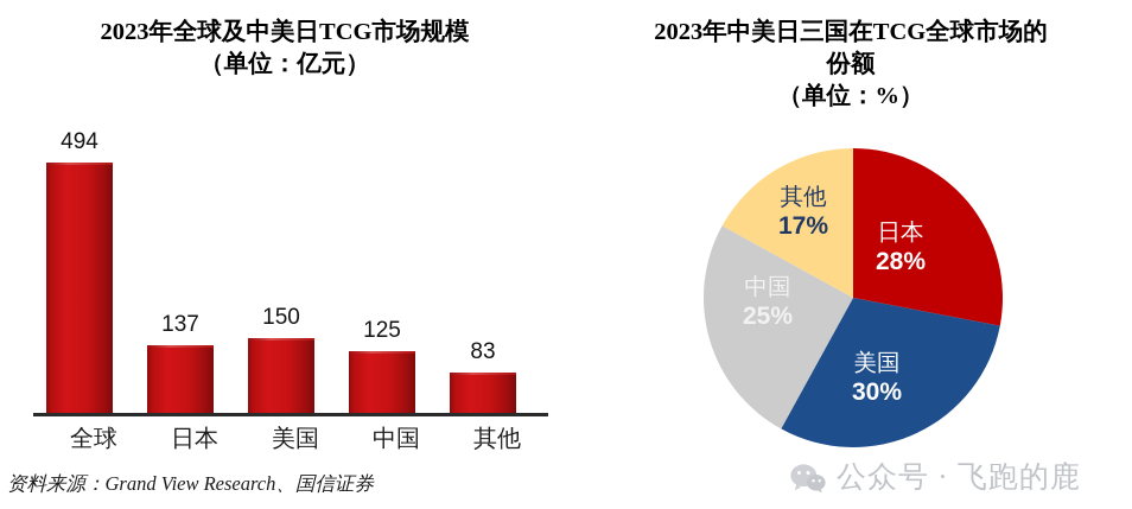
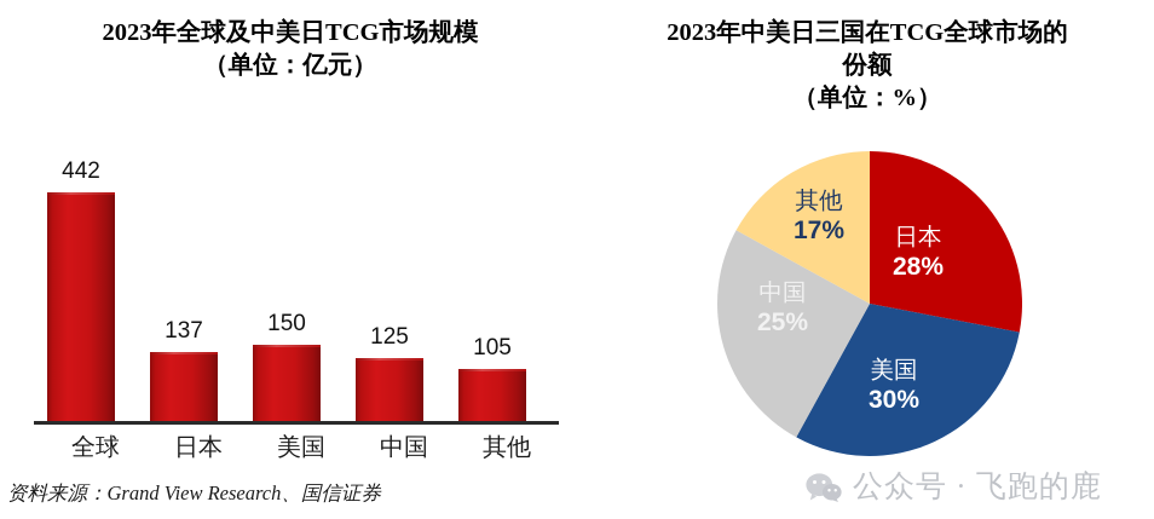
2023年全球及中美日TCG市场规模/全球: 494 -> 442
2023年全球及中美日TCG市场规模/其他: 83 -> 105
